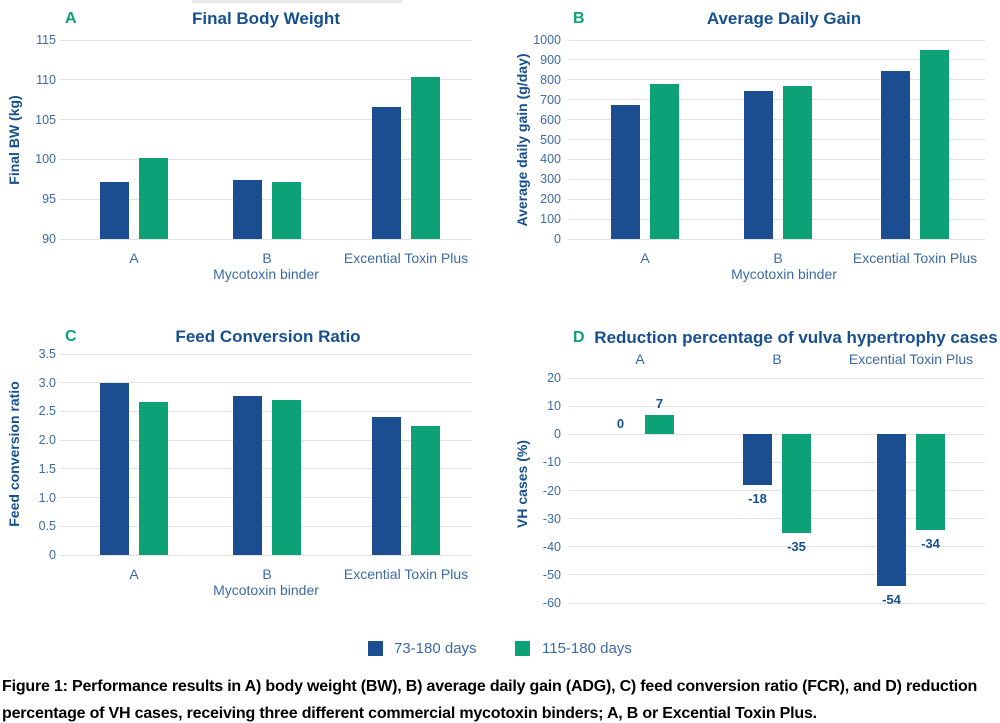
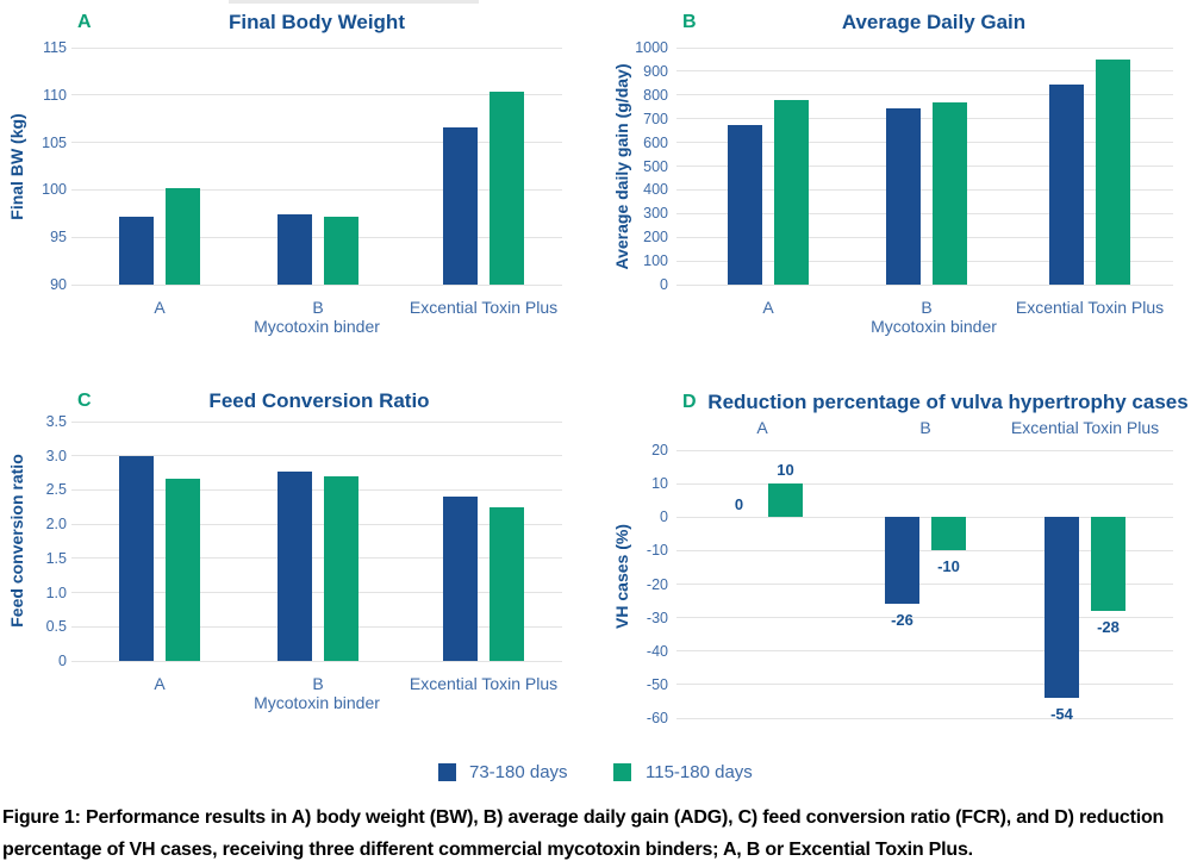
Reduction percentage of vulva hypertrophy cases/115-180 days/A: 7 -> 10
Reduction percentage of vulva hypertrophy cases/73-180 days/B: -18 -> -26
Reduction percentage of vulva hypertrophy cases/115-180 days/B: -35 -> -10
Reduction percentage of vulva hypertrophy cases/115-180 days/Excential Toxin Plus: -34 -> -28
